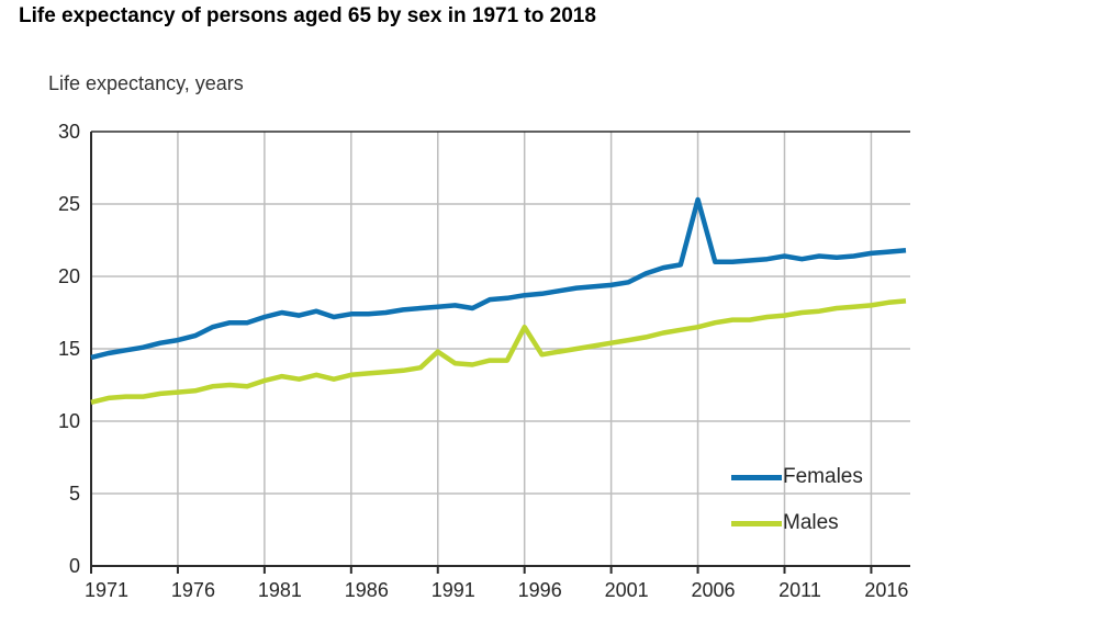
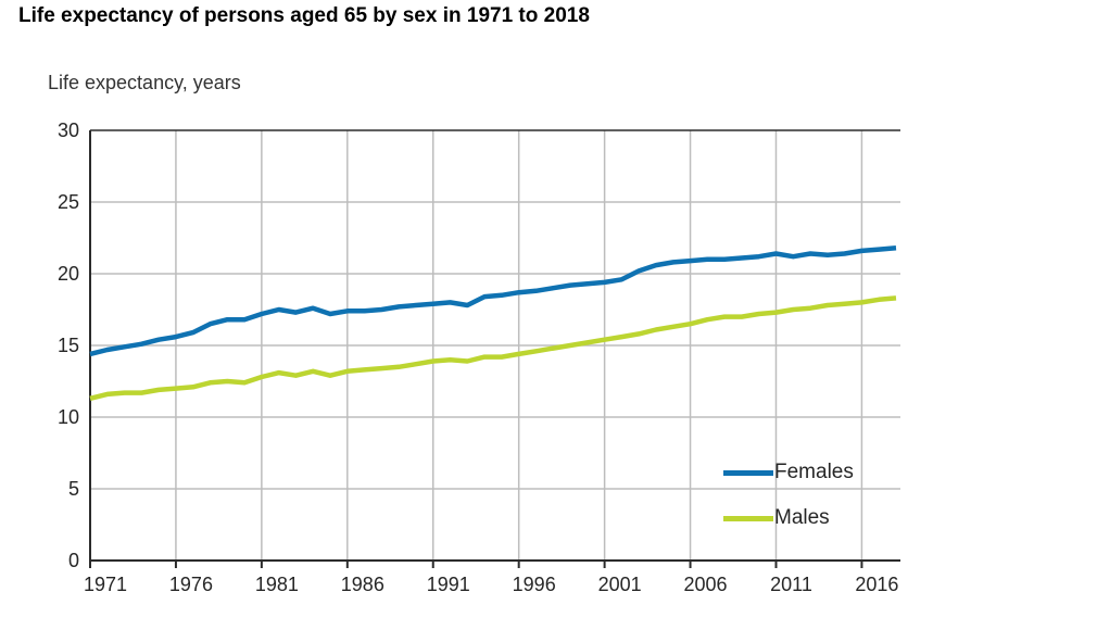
Males/1991: 14.8 -> 13.9
Males/1996: 16.5 -> 14.4
Females/2006: 25.3 -> 20.9
